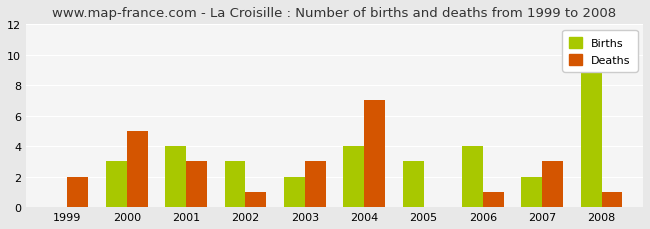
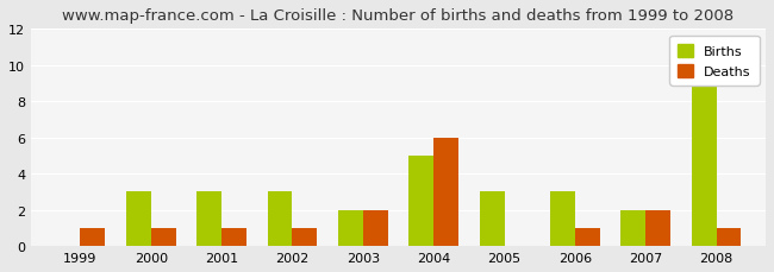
Deaths/1999: 2 -> 1
Deaths/2000: 5 -> 1
Births/2001: 4 -> 3
Deaths/2001: 3 -> 1
Deaths/2003: 3 -> 2
Births/2004: 4 -> 5
Deaths/2004: 7 -> 6
Births/2006: 4 -> 3
Deaths/2007: 3 -> 2
